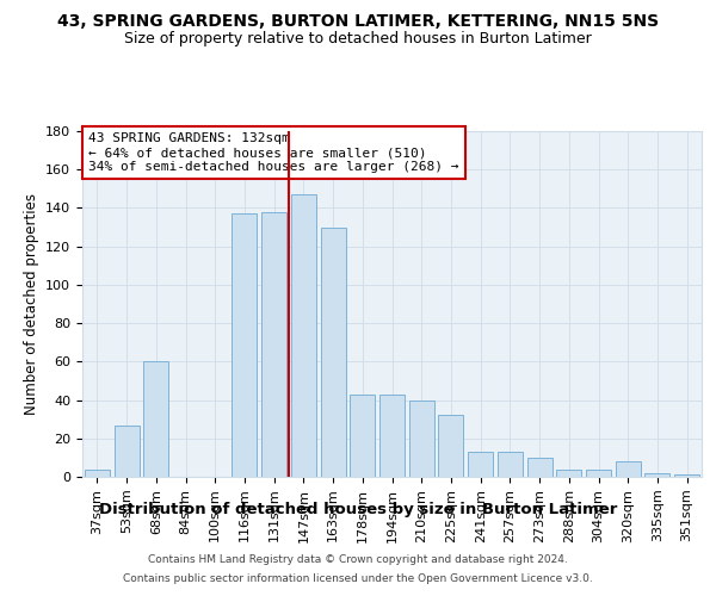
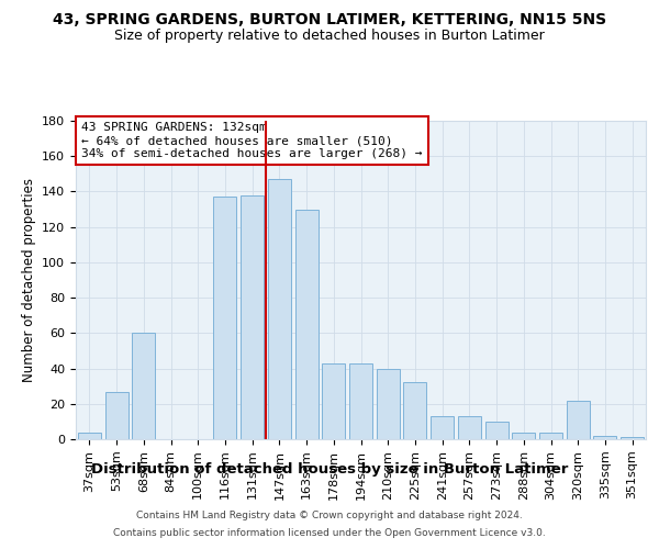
320sqm: 8 -> 22
